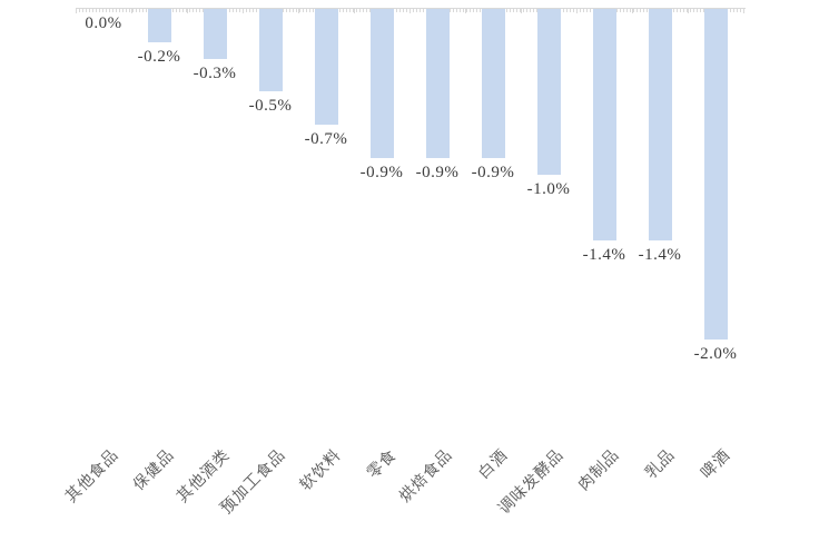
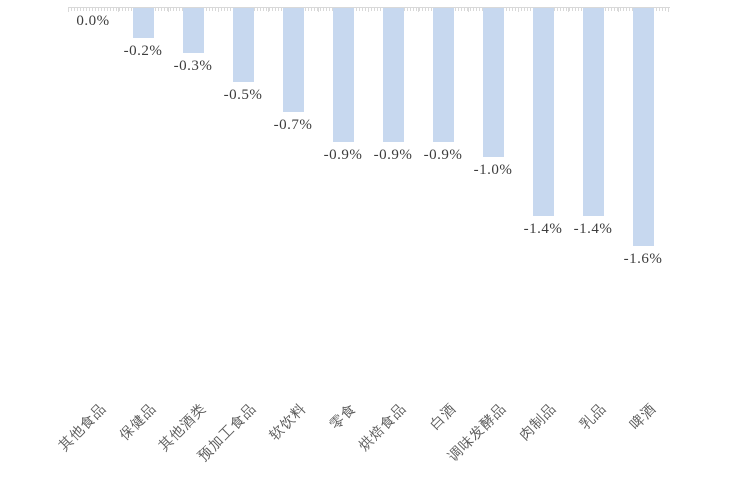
啤酒: -2.0% -> -1.6%
